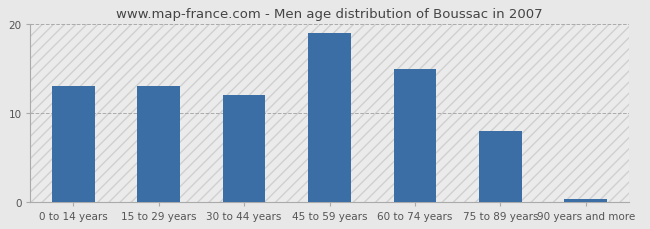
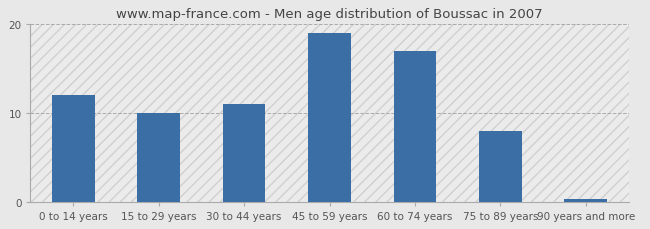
0 to 14 years: 13.0 -> 12.0
15 to 29 years: 13.0 -> 10.0
30 to 44 years: 12.0 -> 11.0
60 to 74 years: 15.0 -> 17.0
